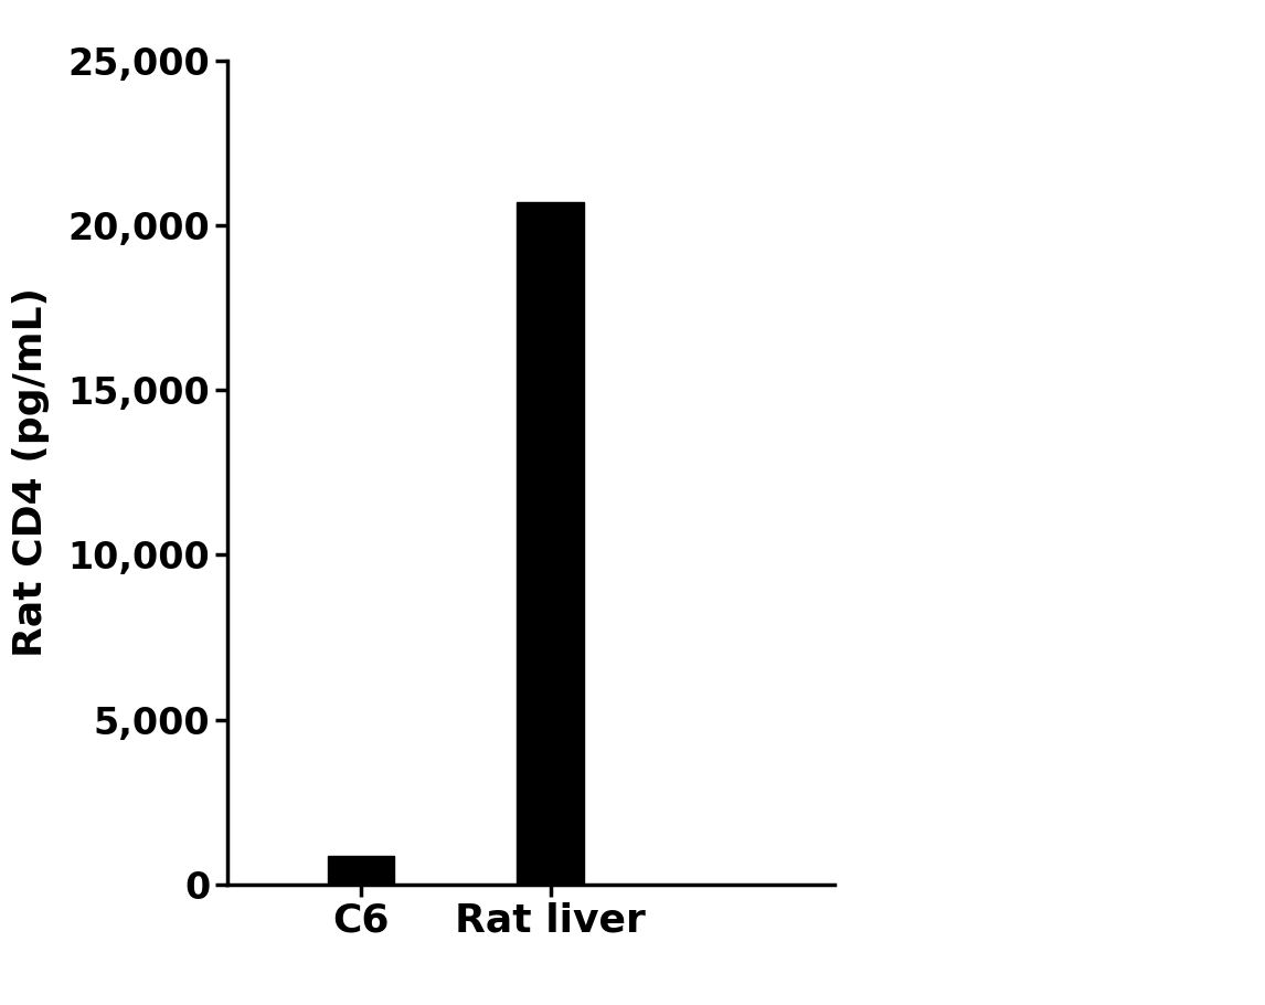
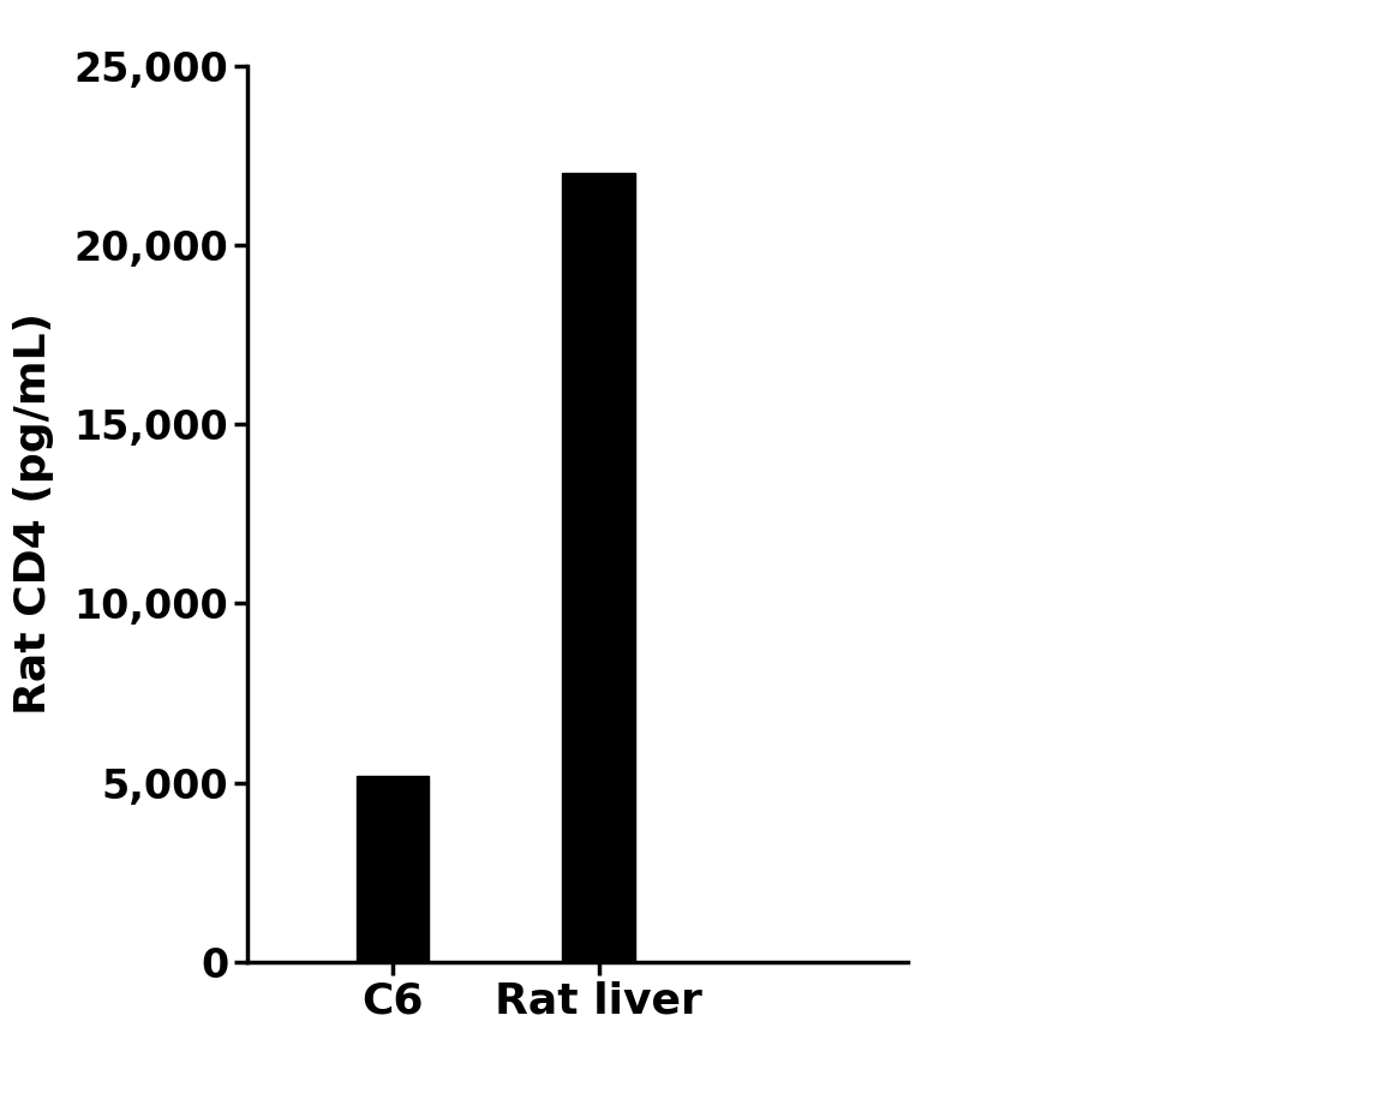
C6: 870 -> 5,200
Rat liver: 20,690 -> 22,000
